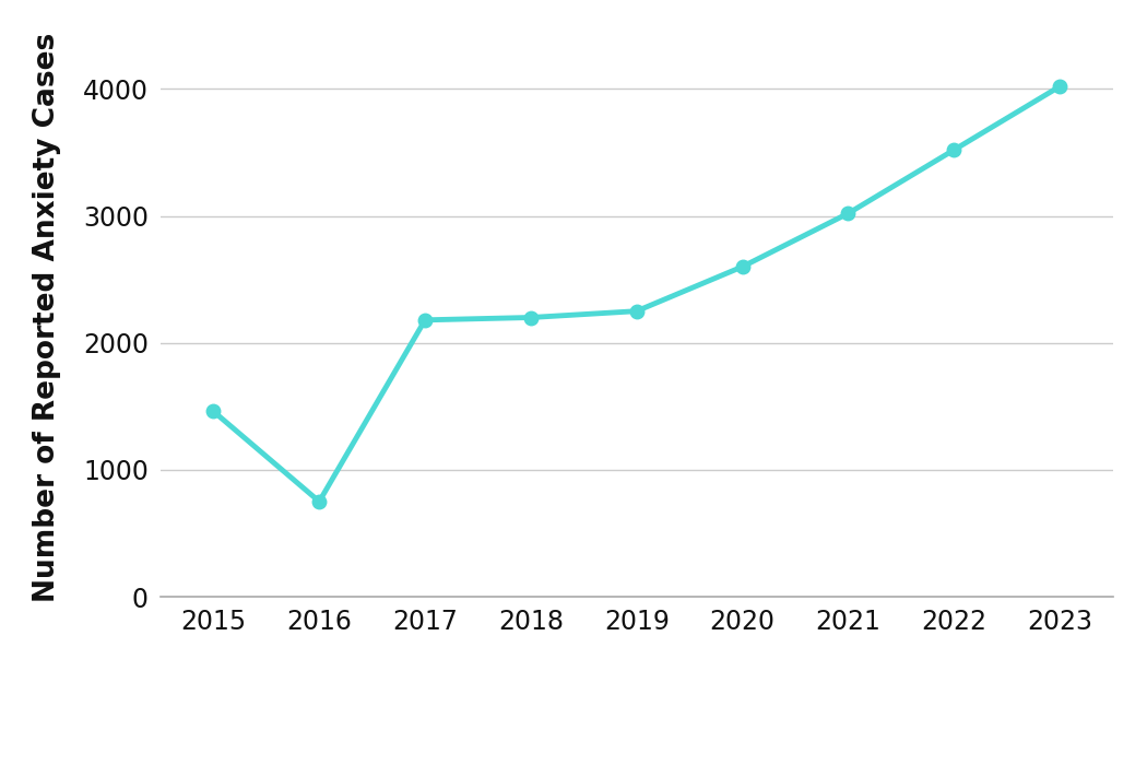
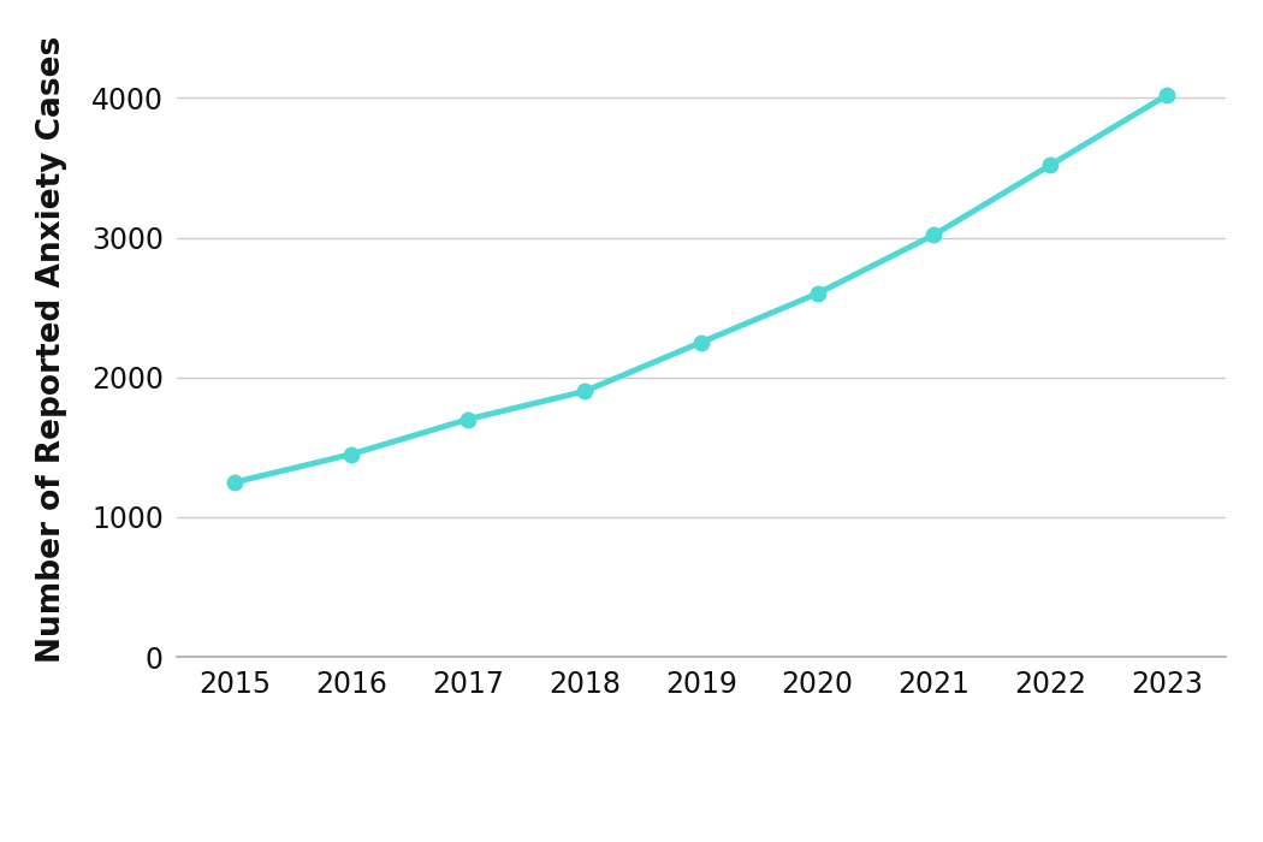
2015: 1460 -> 1250
2016: 750 -> 1450
2017: 2180 -> 1700
2018: 2200 -> 1900
